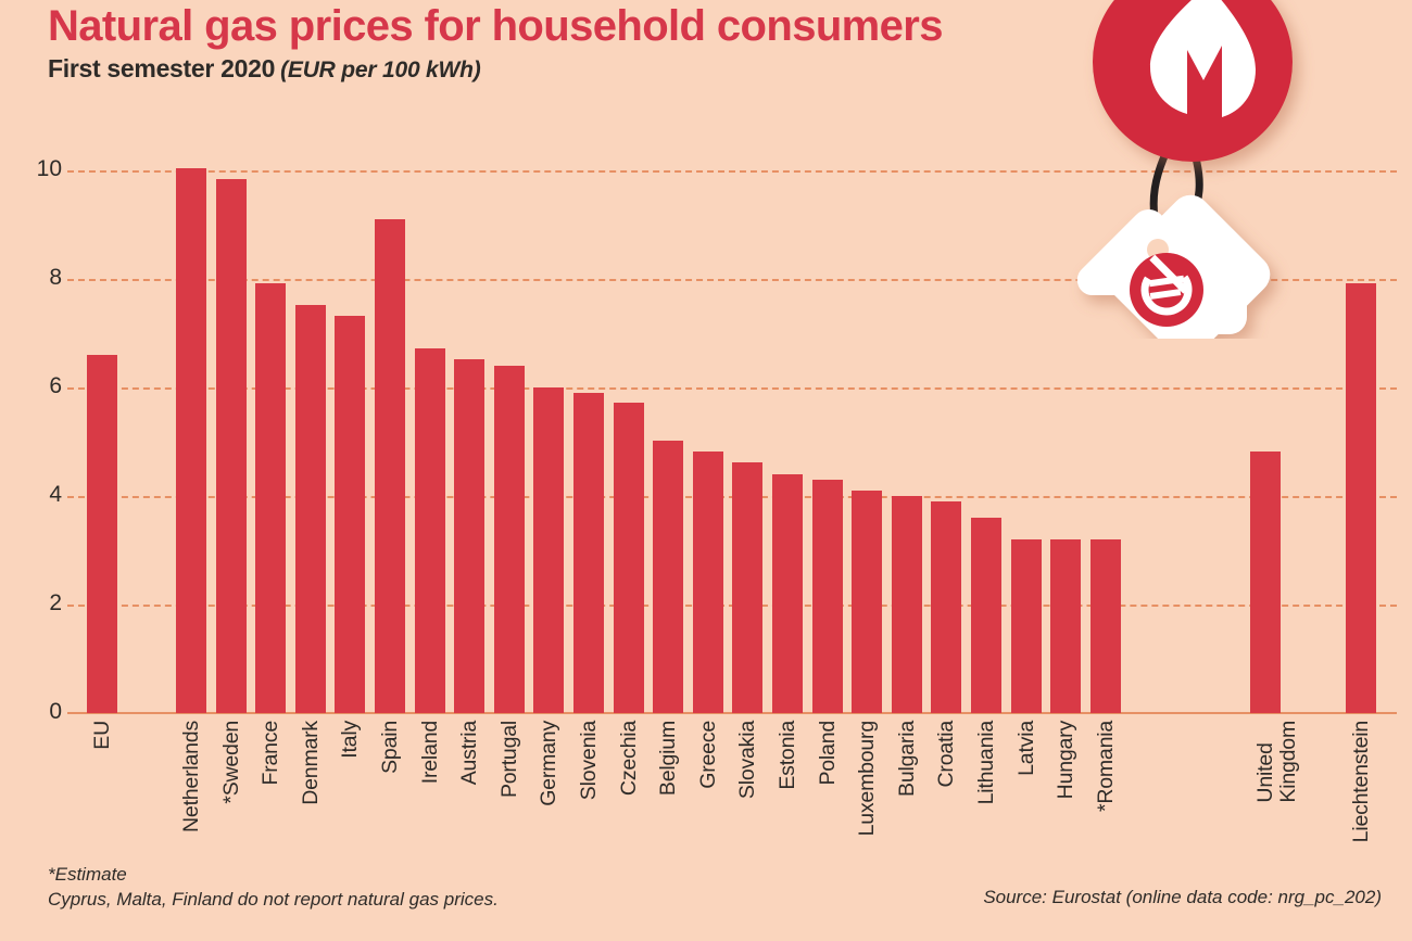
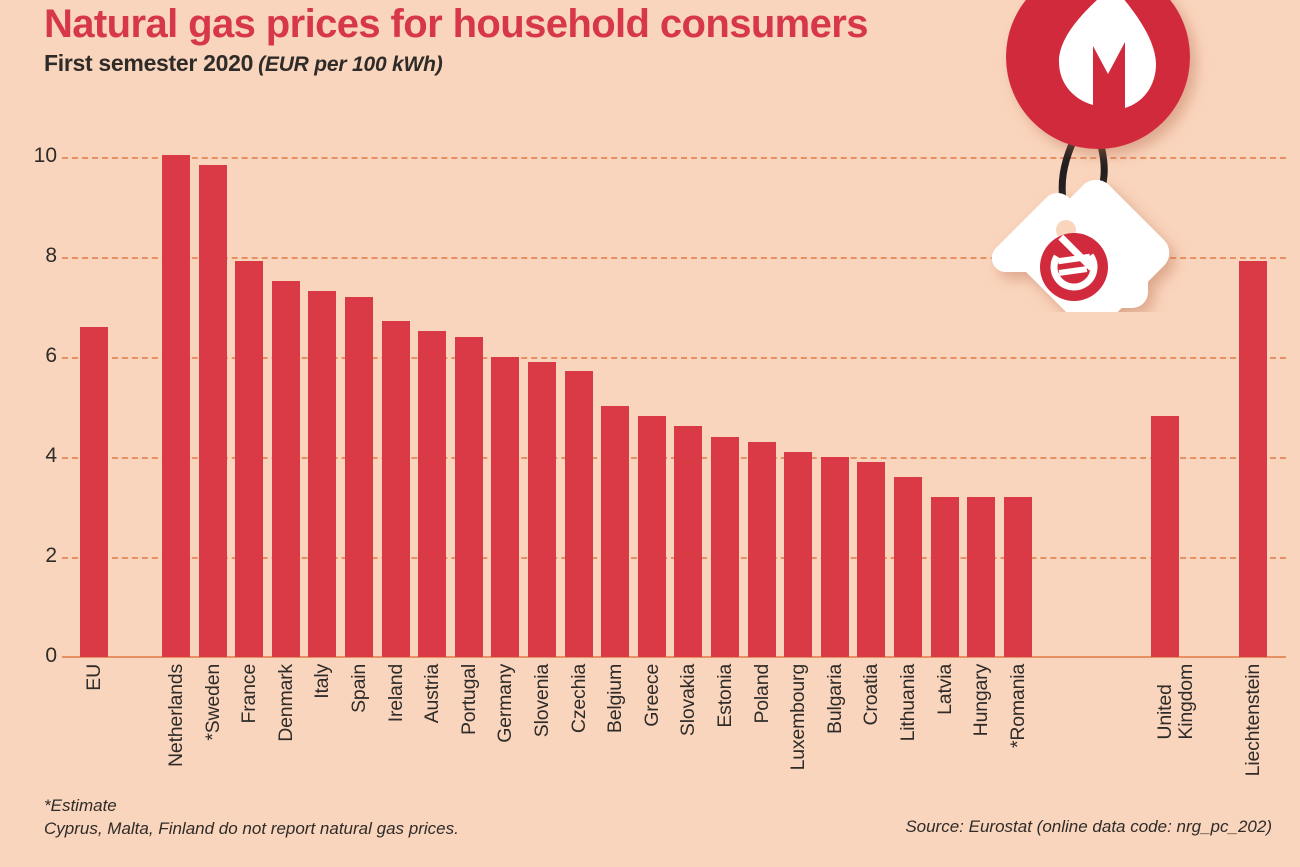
Spain: 9.1 -> 7.2
